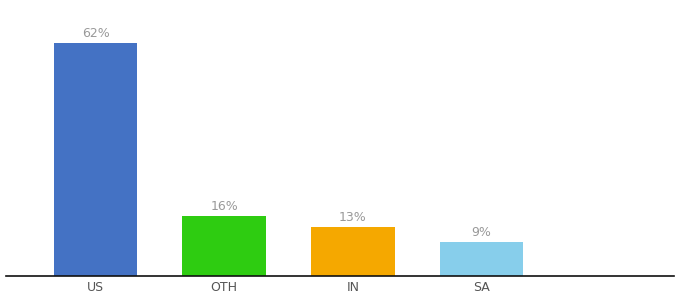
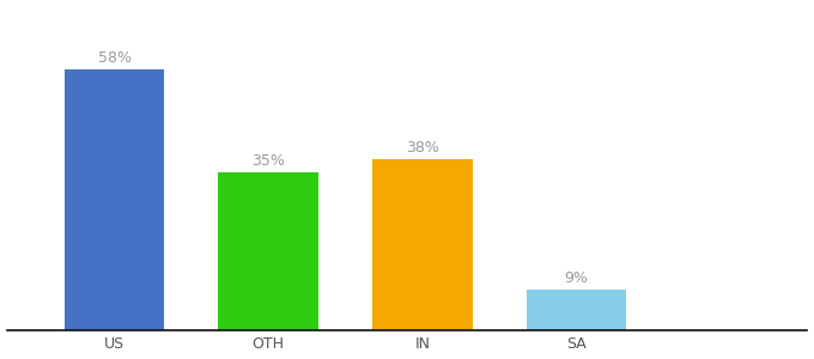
US: 62% -> 58%
OTH: 16% -> 35%
IN: 13% -> 38%
